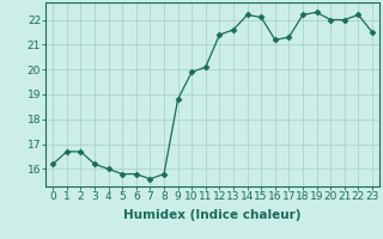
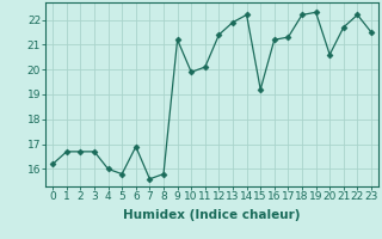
3: 16.2 -> 16.7
6: 15.8 -> 16.9
9: 18.8 -> 21.2
13: 21.6 -> 21.9
15: 22.1 -> 19.2
20: 22.0 -> 20.6
21: 22.0 -> 21.7
